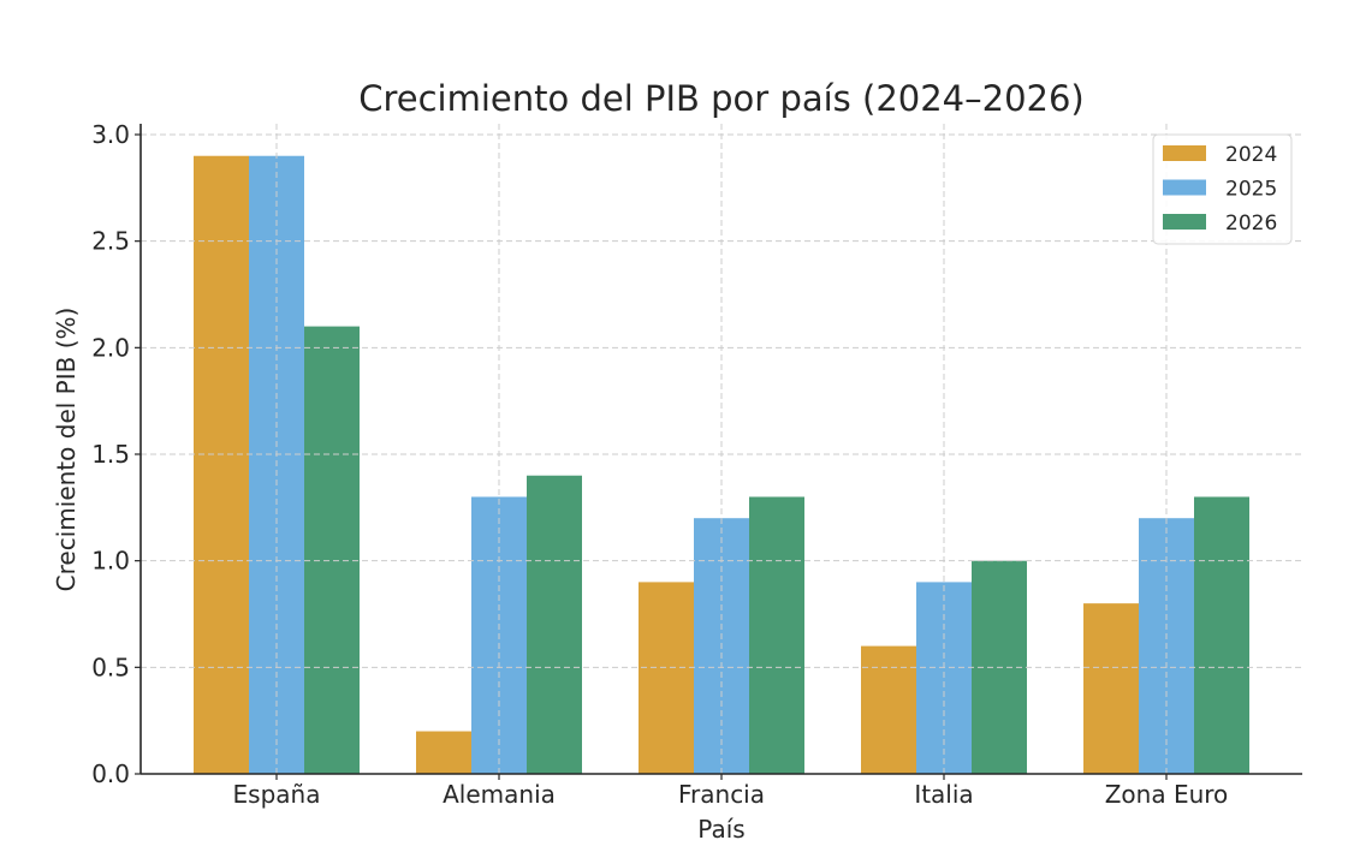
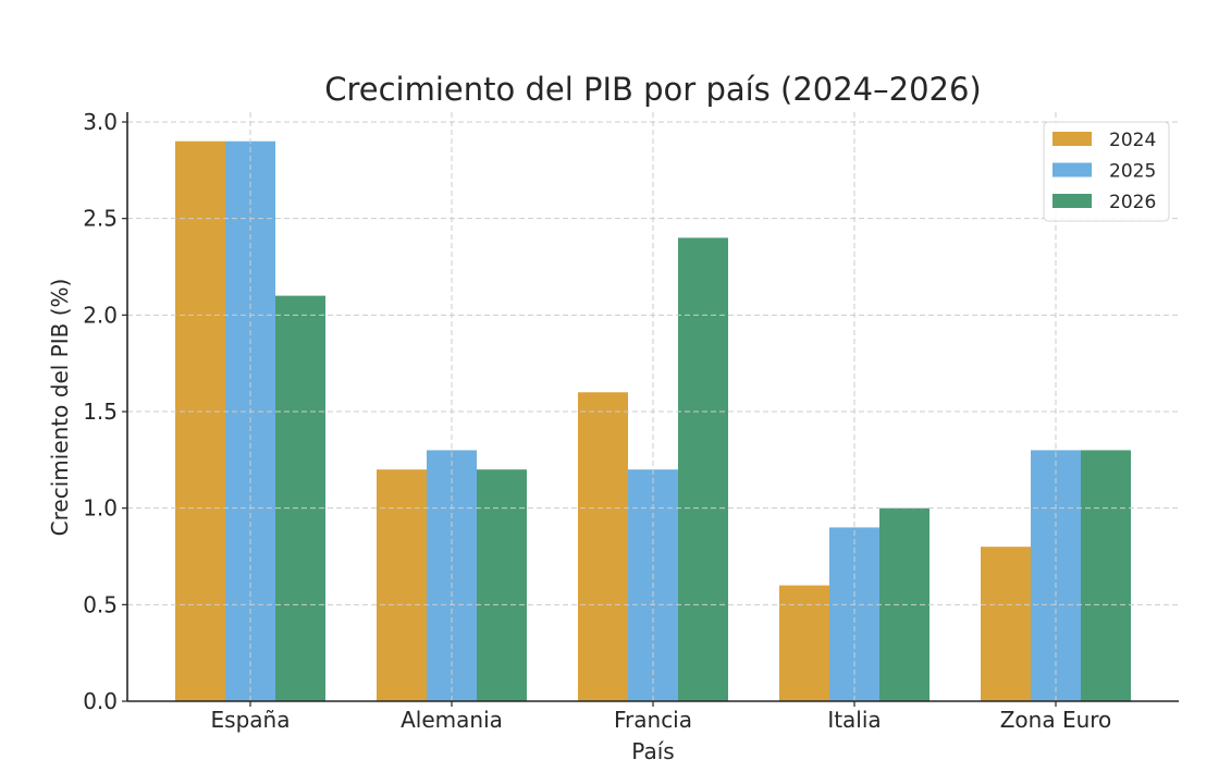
2024/Alemania: 0.2 -> 1.2
2026/Alemania: 1.4 -> 1.2
2024/Francia: 0.9 -> 1.6
2026/Francia: 1.3 -> 2.4
2025/Zona Euro: 1.2 -> 1.3
